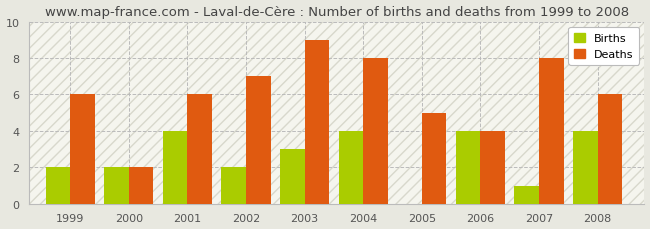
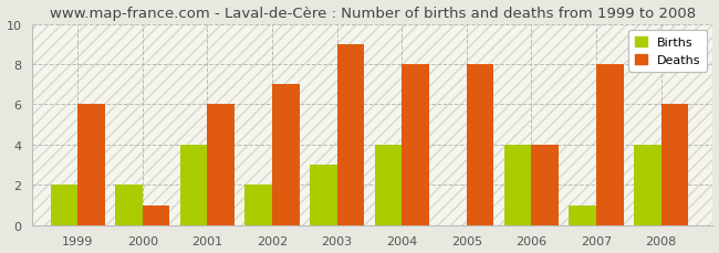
Deaths/2000: 2 -> 1
Deaths/2005: 5 -> 8
